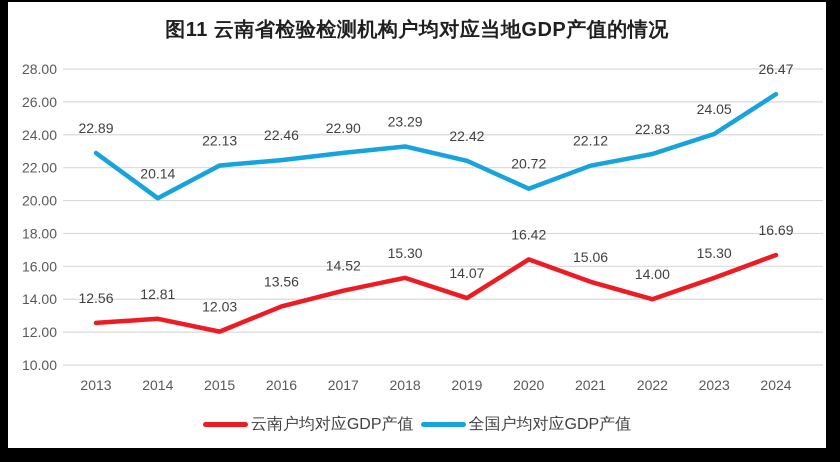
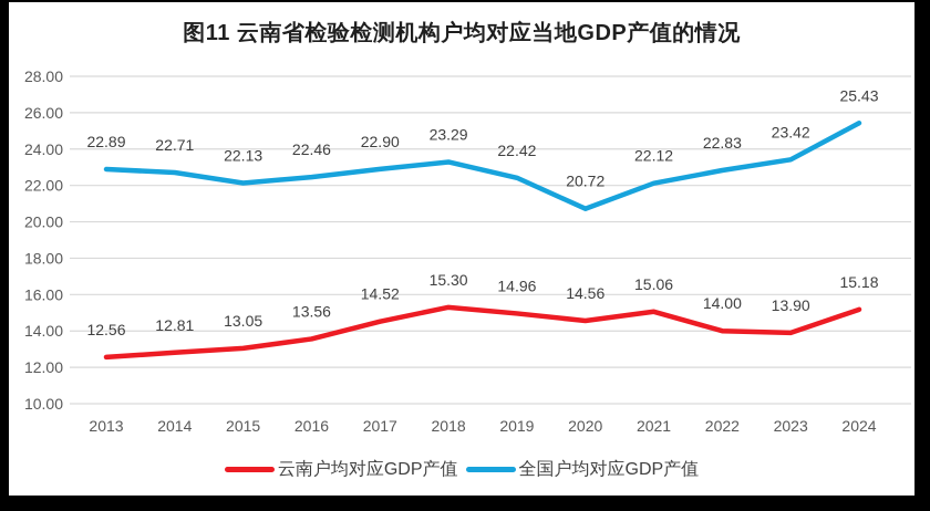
全国户均对应GDP产值/2014: 20.14 -> 22.71
云南户均对应GDP产值/2015: 12.03 -> 13.05
云南户均对应GDP产值/2019: 14.07 -> 14.96
云南户均对应GDP产值/2020: 16.42 -> 14.56
云南户均对应GDP产值/2023: 15.30 -> 13.90
全国户均对应GDP产值/2023: 24.05 -> 23.42
云南户均对应GDP产值/2024: 16.69 -> 15.18
全国户均对应GDP产值/2024: 26.47 -> 25.43
